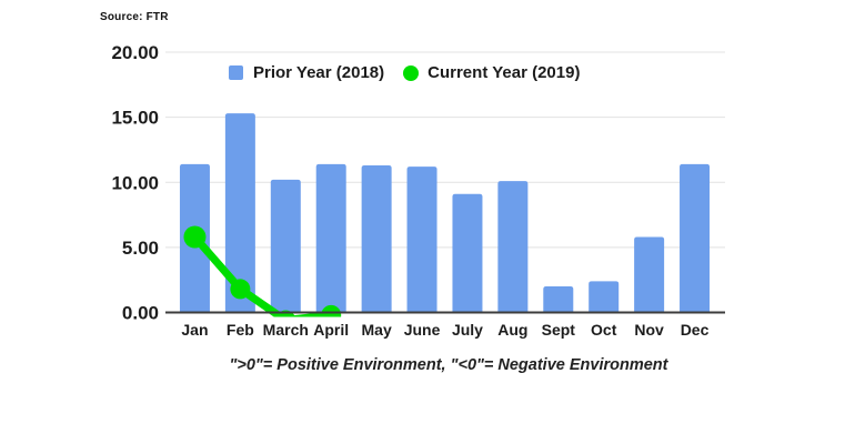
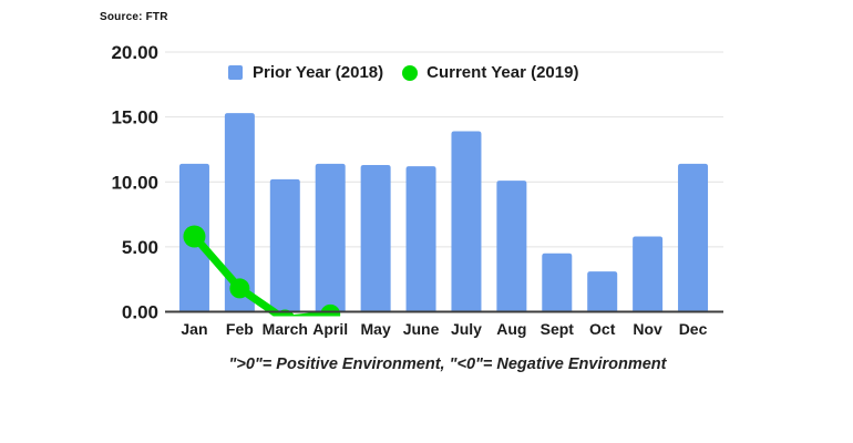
Prior Year (2018)/July: 9.1 -> 13.9
Prior Year (2018)/Sept: 2.0 -> 4.5
Prior Year (2018)/Oct: 2.4 -> 3.1
